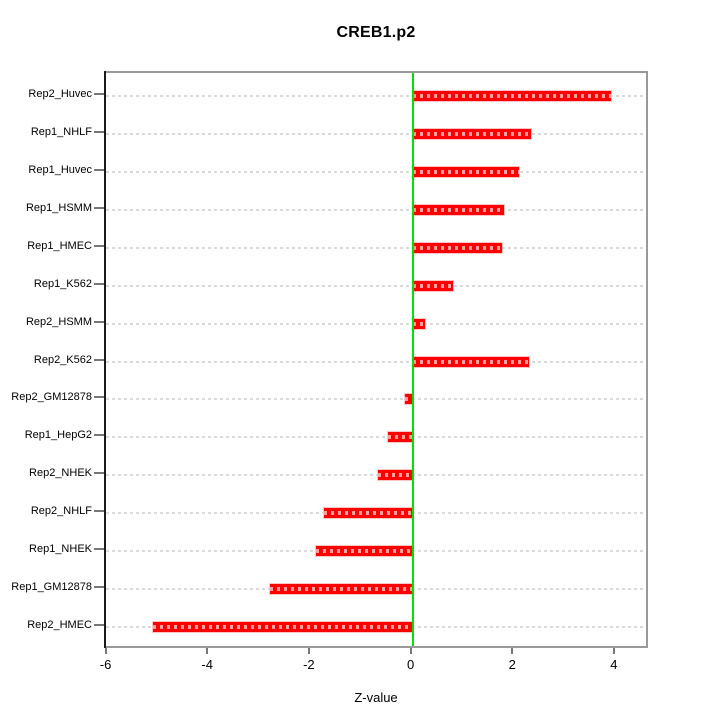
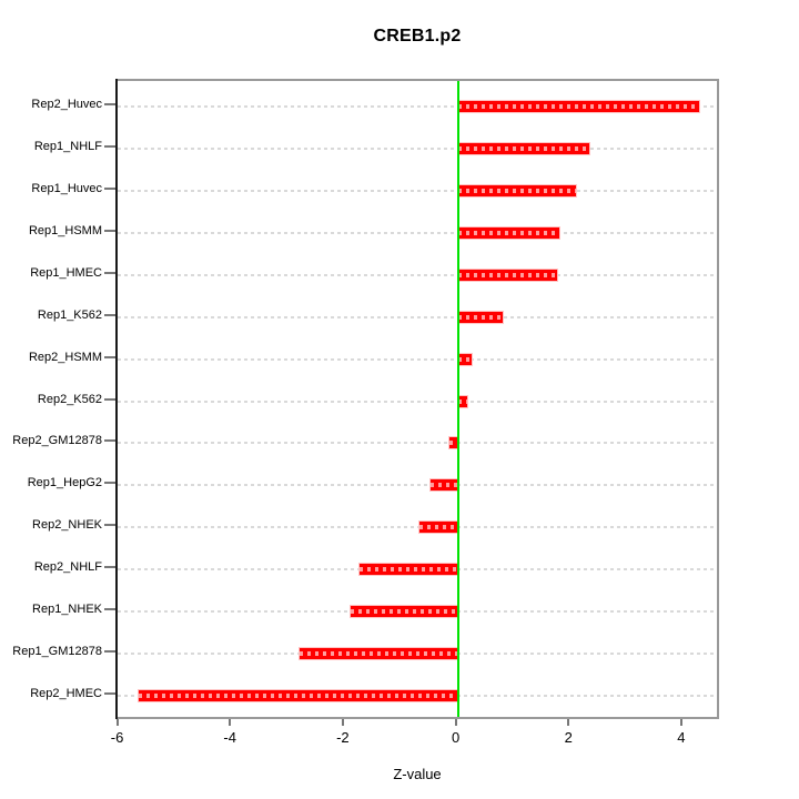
Rep2_Huvec: 3.9 -> 4.3
Rep2_K562: 2.3 -> 0.2
Rep2_HMEC: -5.1 -> -5.7
